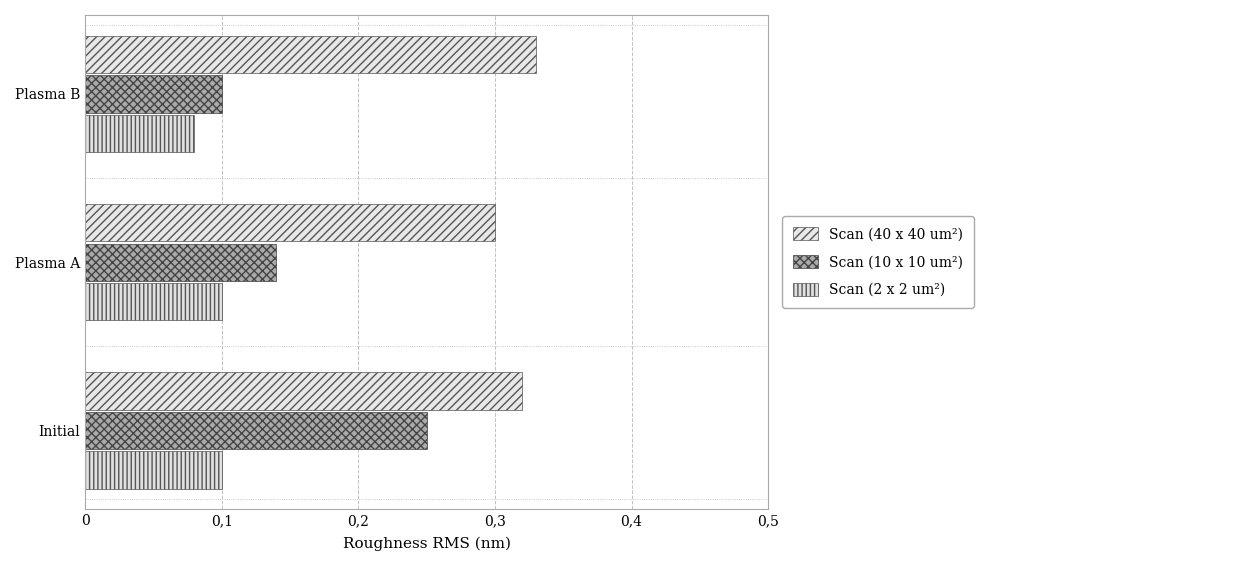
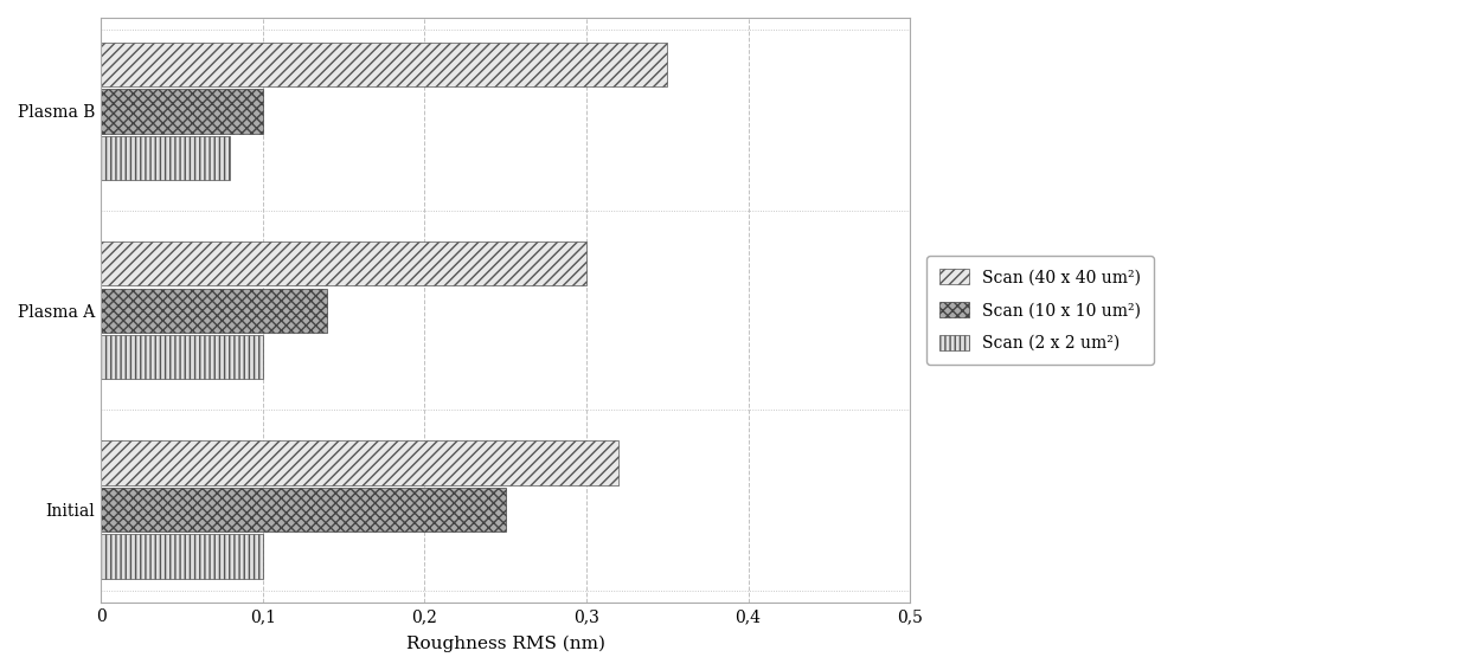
Scan (40 x 40 um²)/Plasma B: 0,33 -> 0,35
